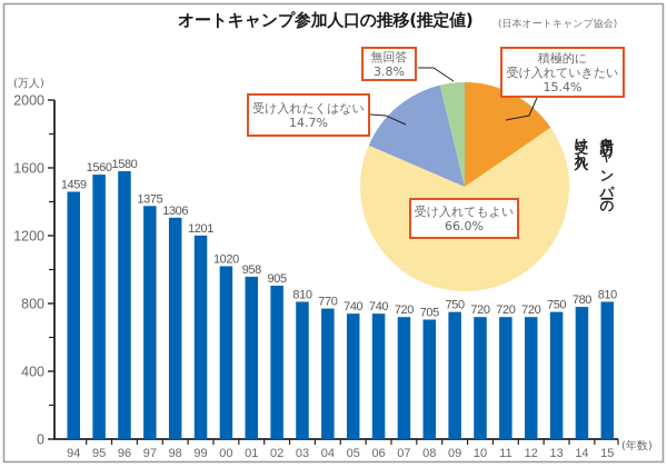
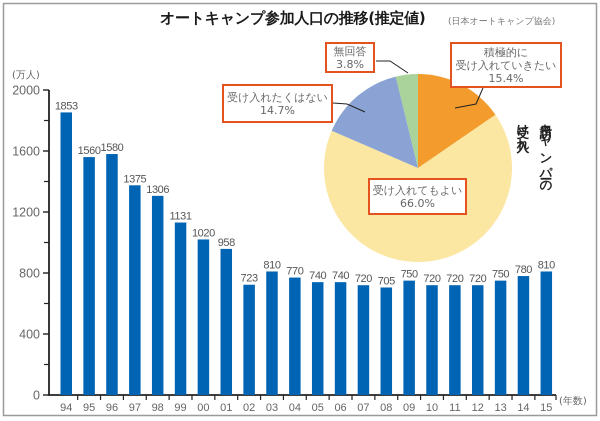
オートキャンプ参加人口の推移(推定値)/94: 1459 -> 1853
オートキャンプ参加人口の推移(推定値)/99: 1201 -> 1131
オートキャンプ参加人口の推移(推定値)/02: 905 -> 723
